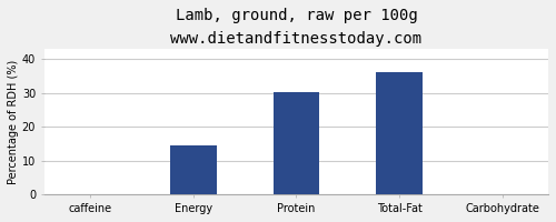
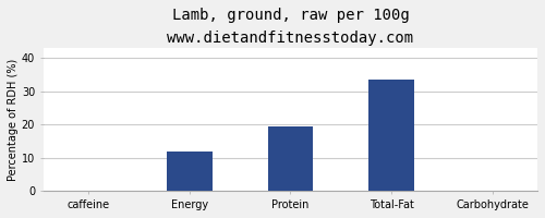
Energy: 14.5 -> 12.0
Protein: 30.3 -> 19.5
Total-Fat: 36.0 -> 33.5
